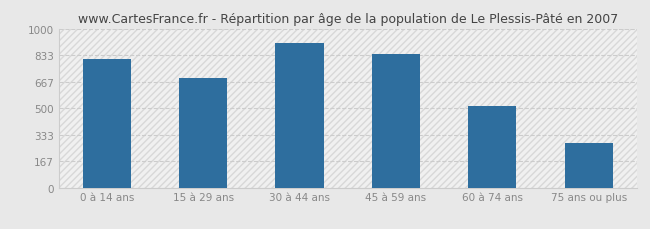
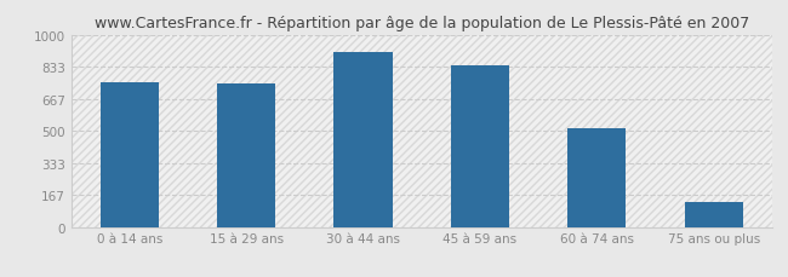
0 à 14 ans: 810 -> 760
15 à 29 ans: 690 -> 750
75 ans ou plus: 280 -> 130
